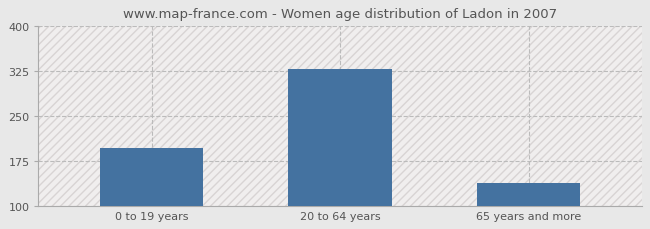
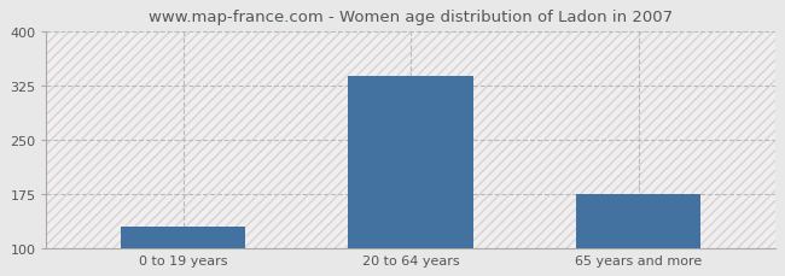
0 to 19 years: 196 -> 130
20 to 64 years: 328 -> 338
65 years and more: 138 -> 175
